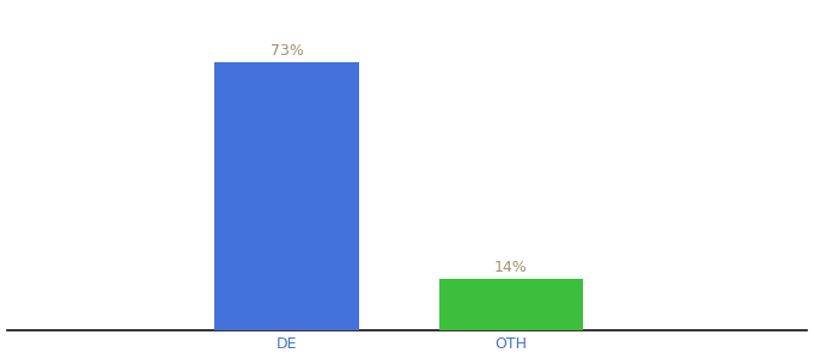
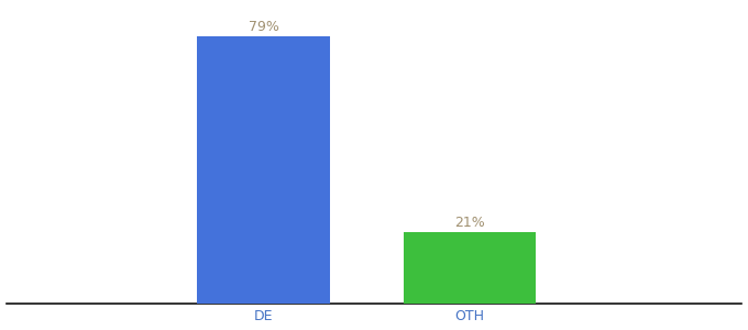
DE: 73% -> 79%
OTH: 14% -> 21%
